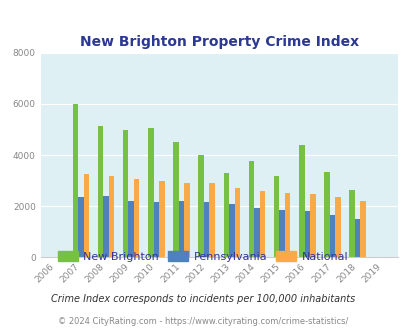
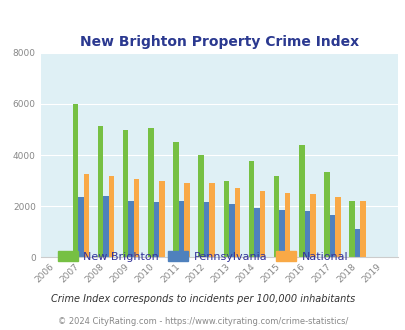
New Brighton/2013: 3300 -> 3000
New Brighton/2018: 2650 -> 2200
Pennsylvania/2018: 1500 -> 1100
